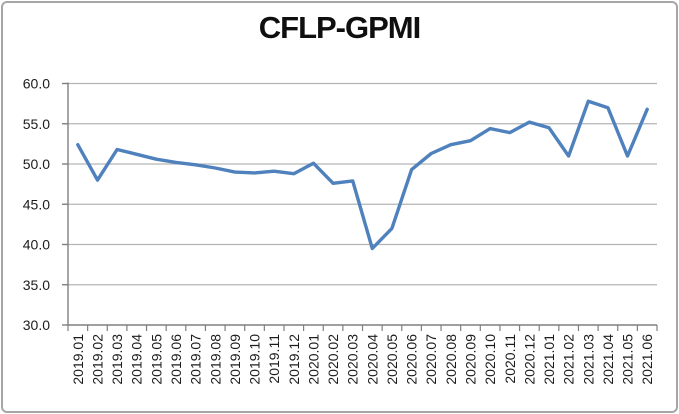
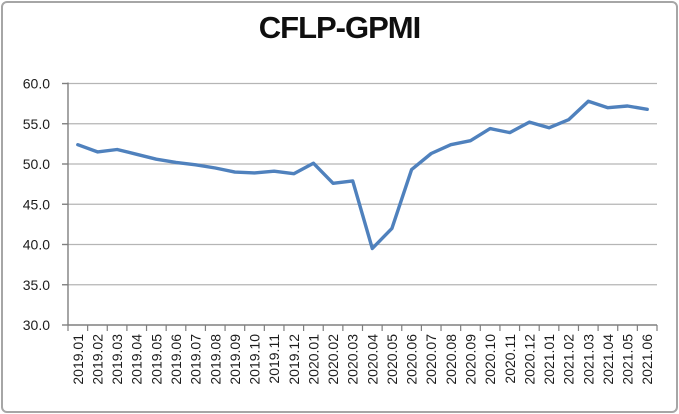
2019.02: 48 -> 52
2021.02: 51 -> 56
2021.05: 51 -> 57
